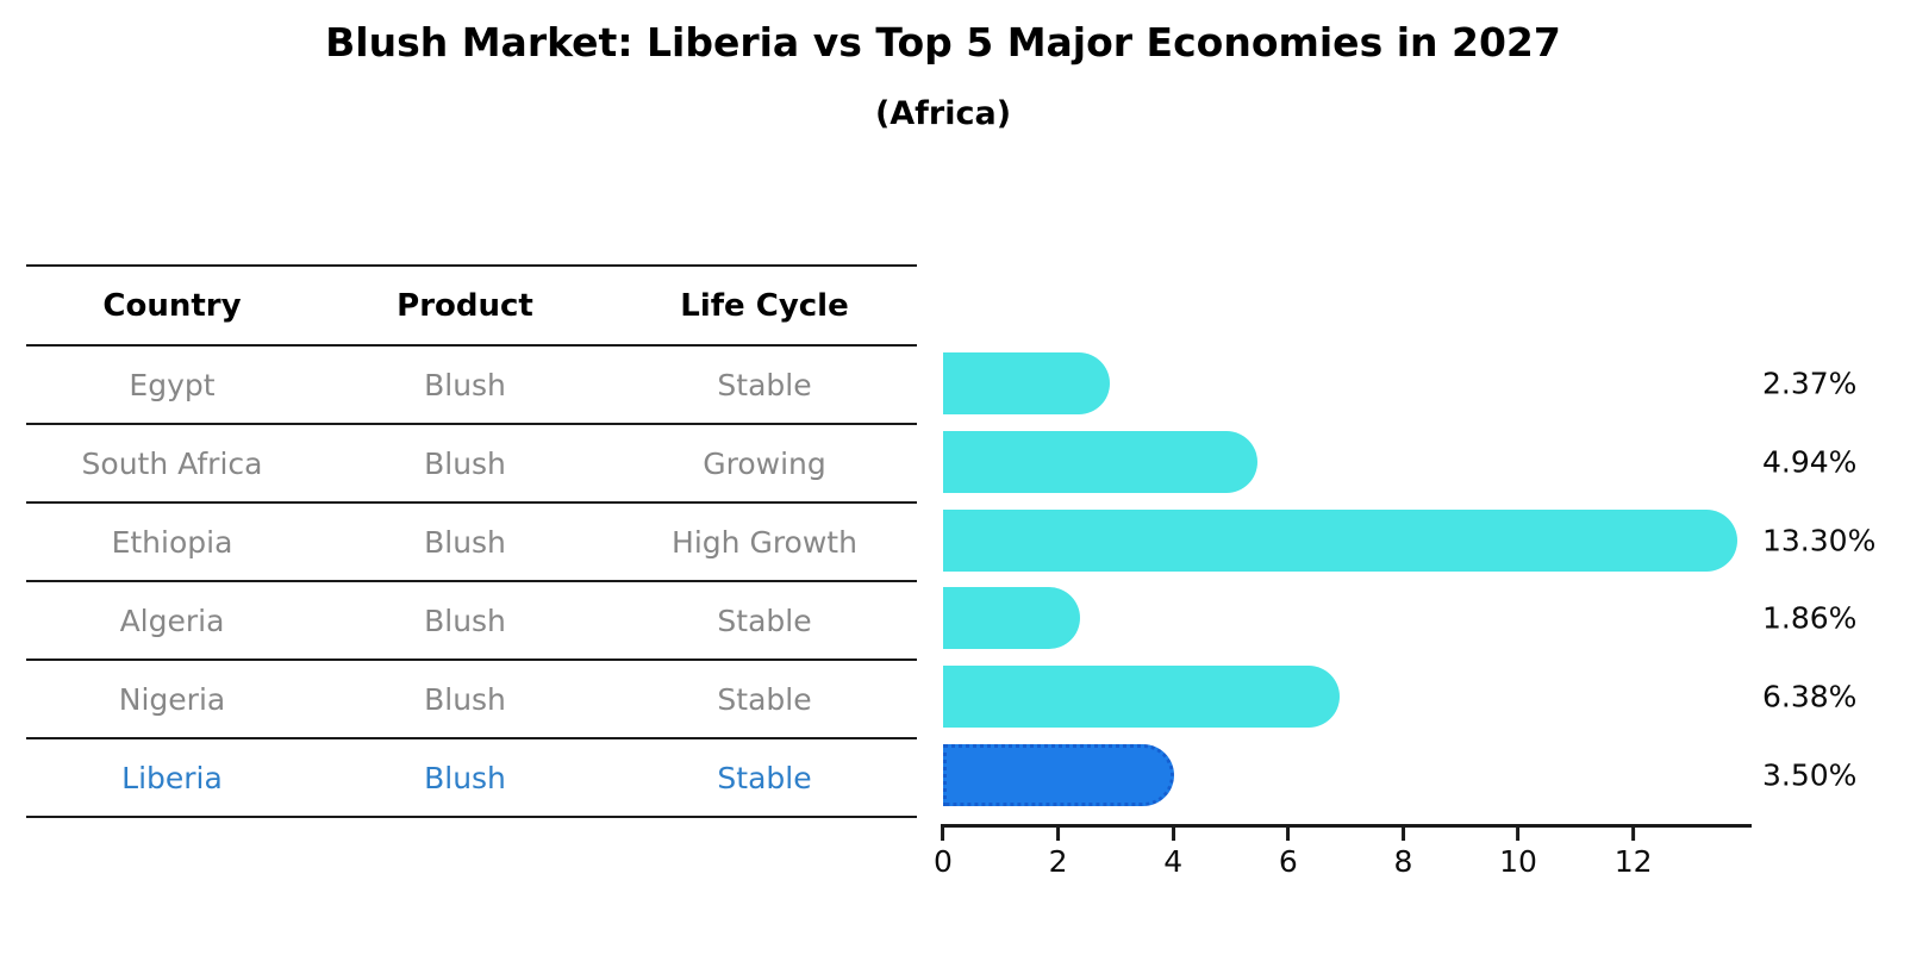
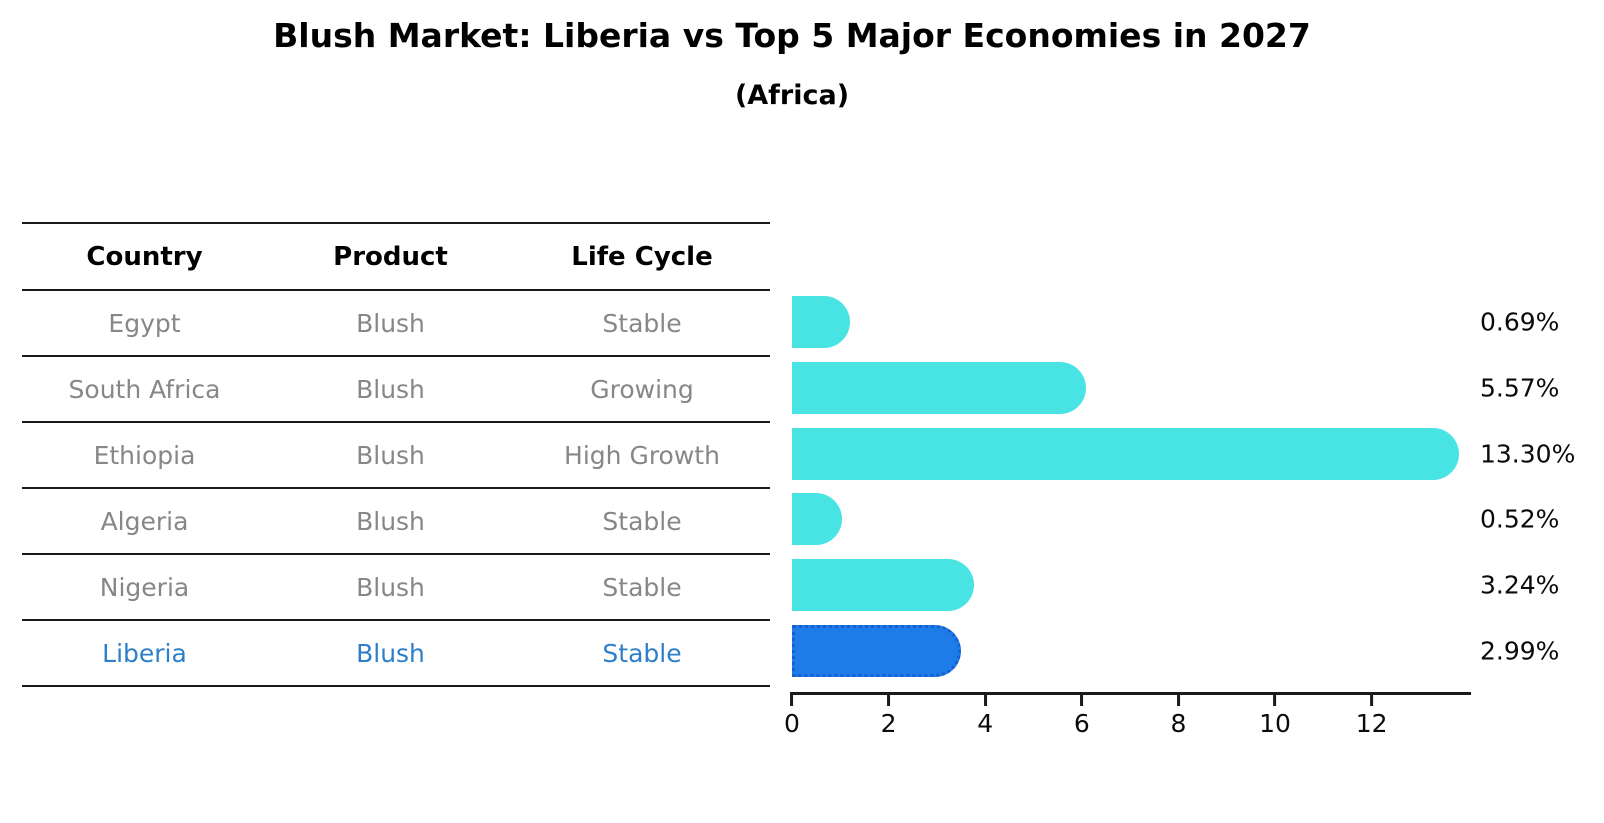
Egypt: 2.37% -> 0.69%
South Africa: 4.94% -> 5.57%
Algeria: 1.86% -> 0.52%
Nigeria: 6.38% -> 3.24%
Liberia: 3.50% -> 2.99%
